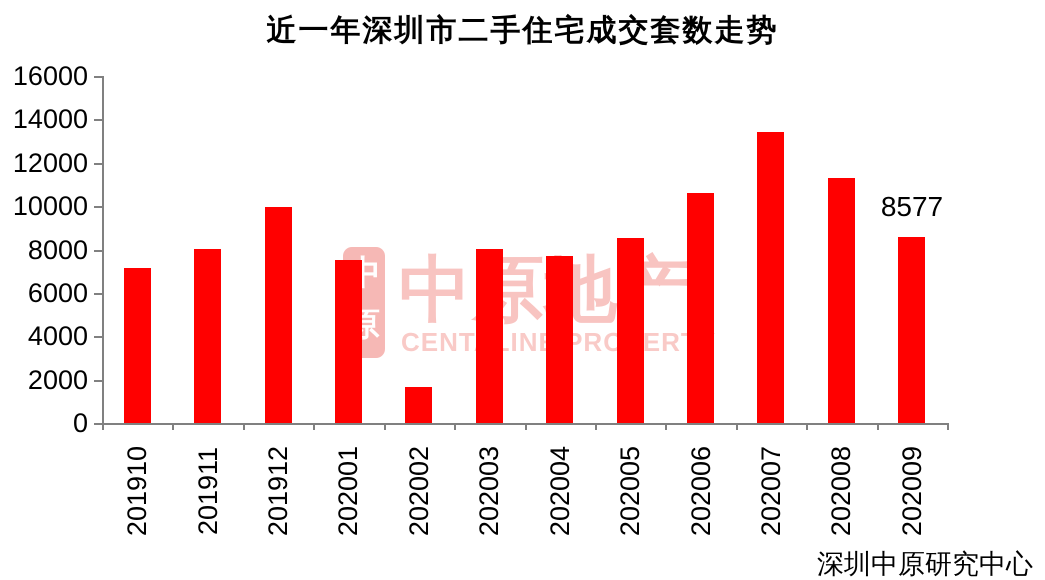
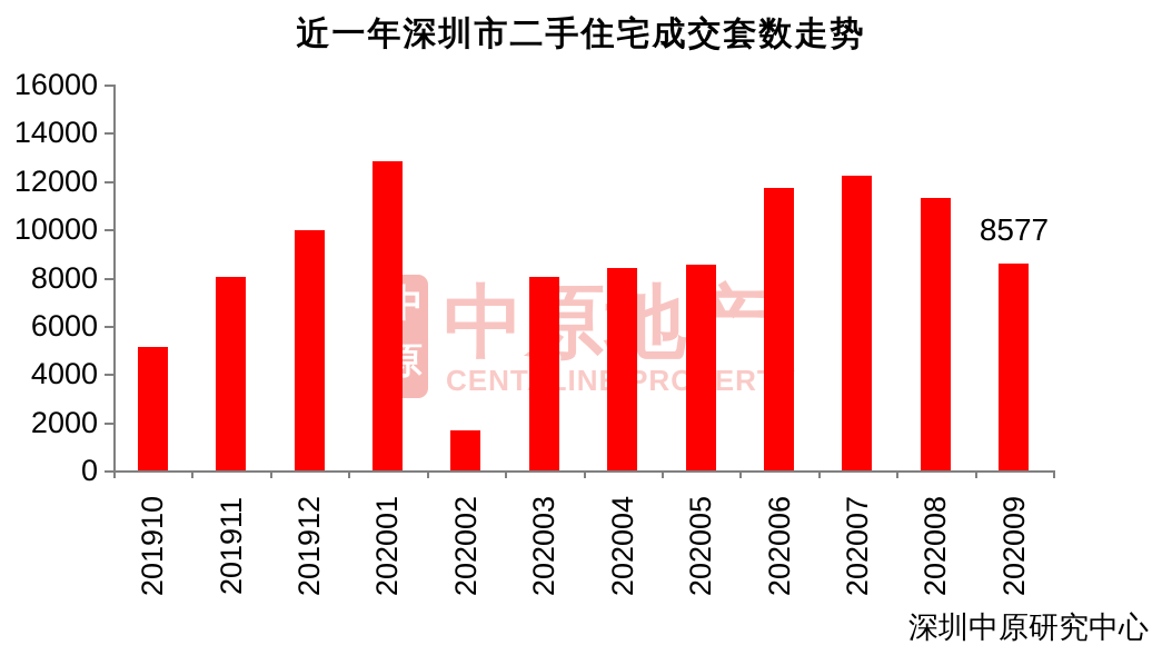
201910: 7200 -> 5100
202001: 7500 -> 12800
202004: 7700 -> 8400
202006: 10600 -> 11700
202007: 13400 -> 12200
